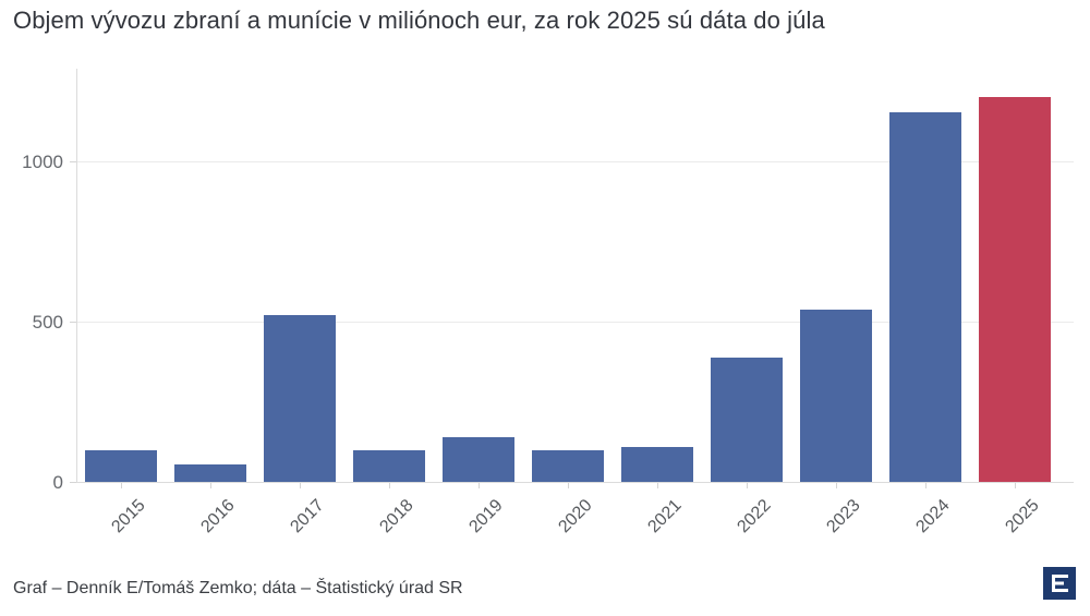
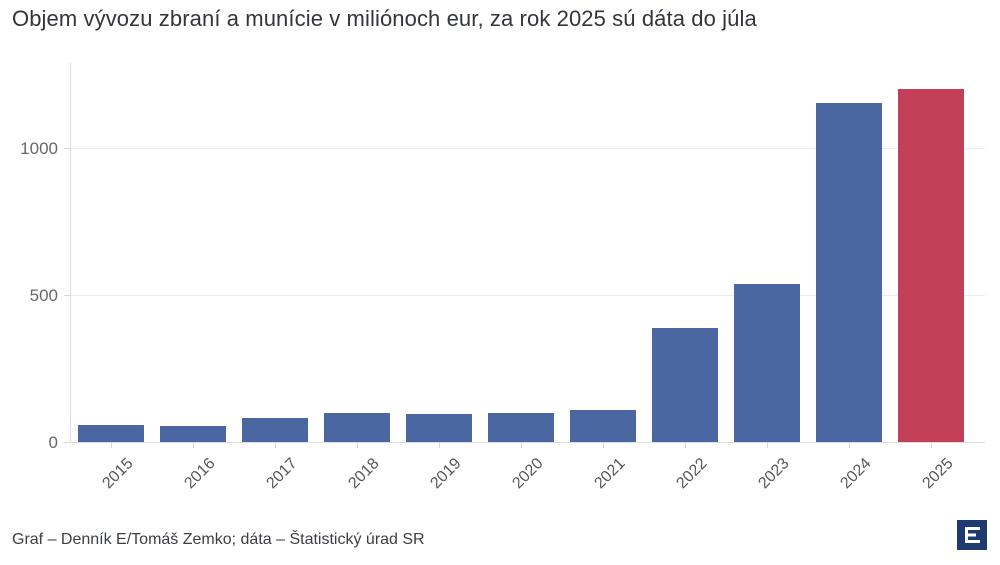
2015: 100 -> 60
2017: 520 -> 80
2019: 140 -> 100
